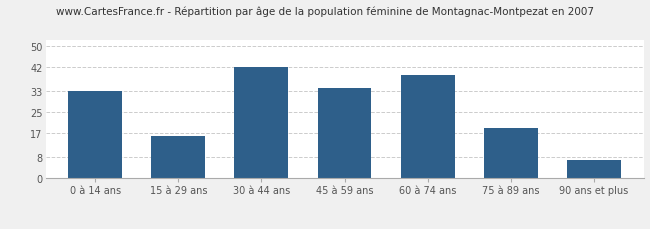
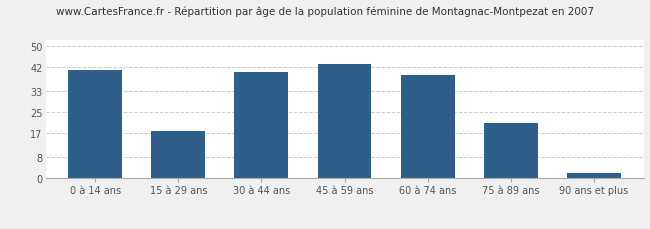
0 à 14 ans: 33 -> 41
15 à 29 ans: 16 -> 18
30 à 44 ans: 42 -> 40
45 à 59 ans: 34 -> 43
75 à 89 ans: 19 -> 21
90 ans et plus: 7 -> 2
